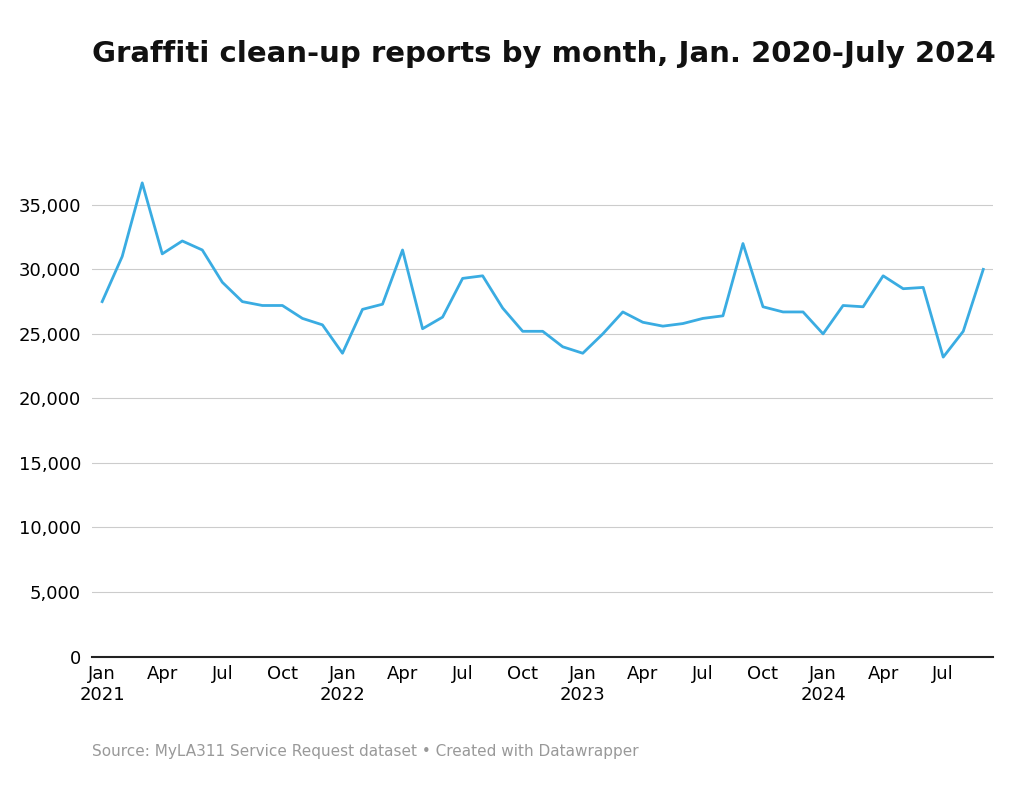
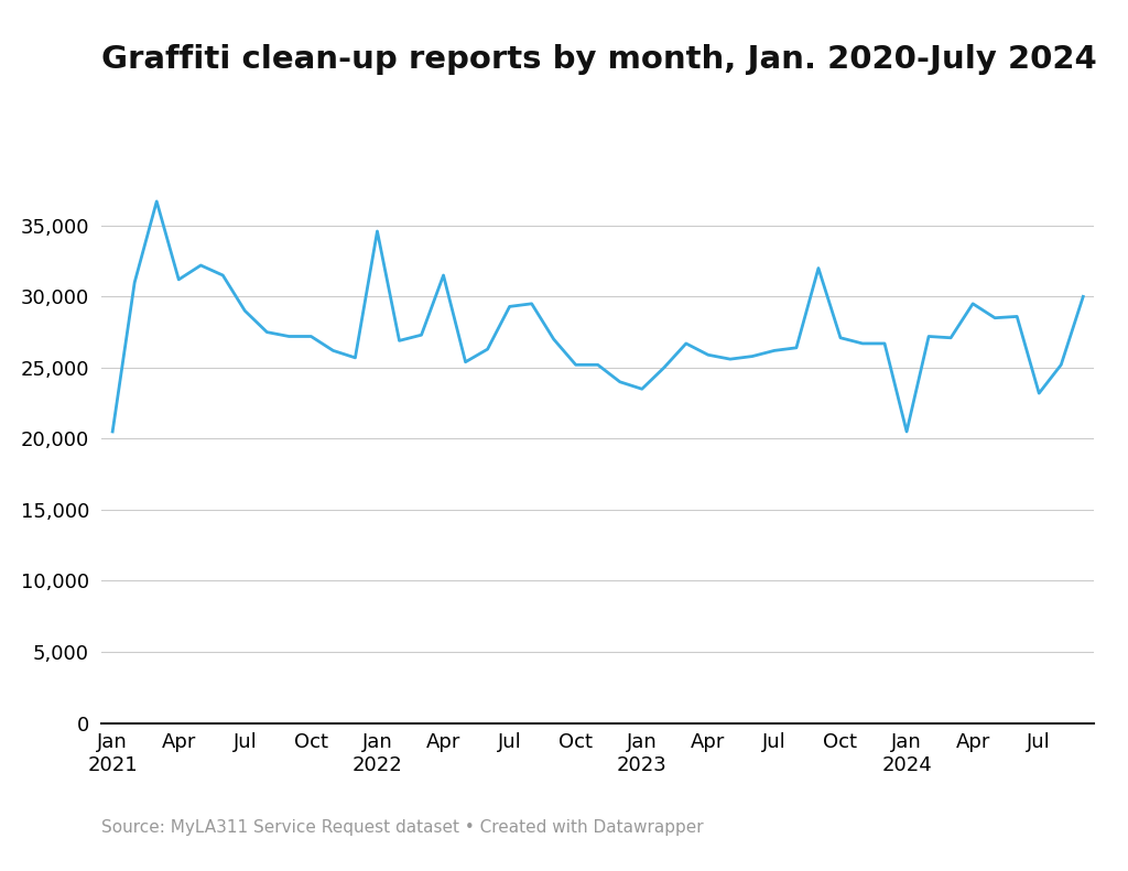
Jan 2021: 27,500 -> 20,500
Jan 2022: 23,500 -> 34,600
Jan 2024: 25,000 -> 20,500
